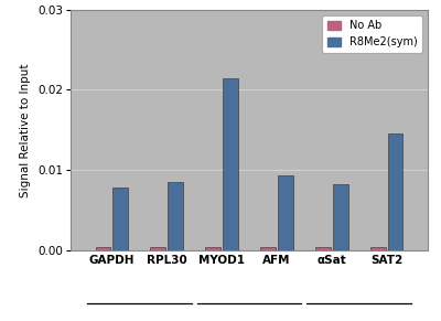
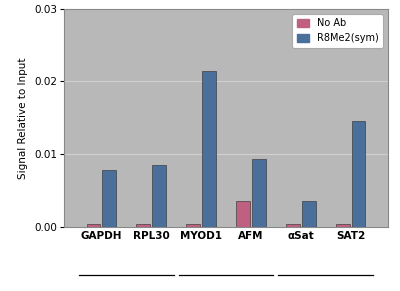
No Ab/AFM: 0.0004 -> 0.0036
R8Me2(sym)/αSat: 0.0083 -> 0.0036
